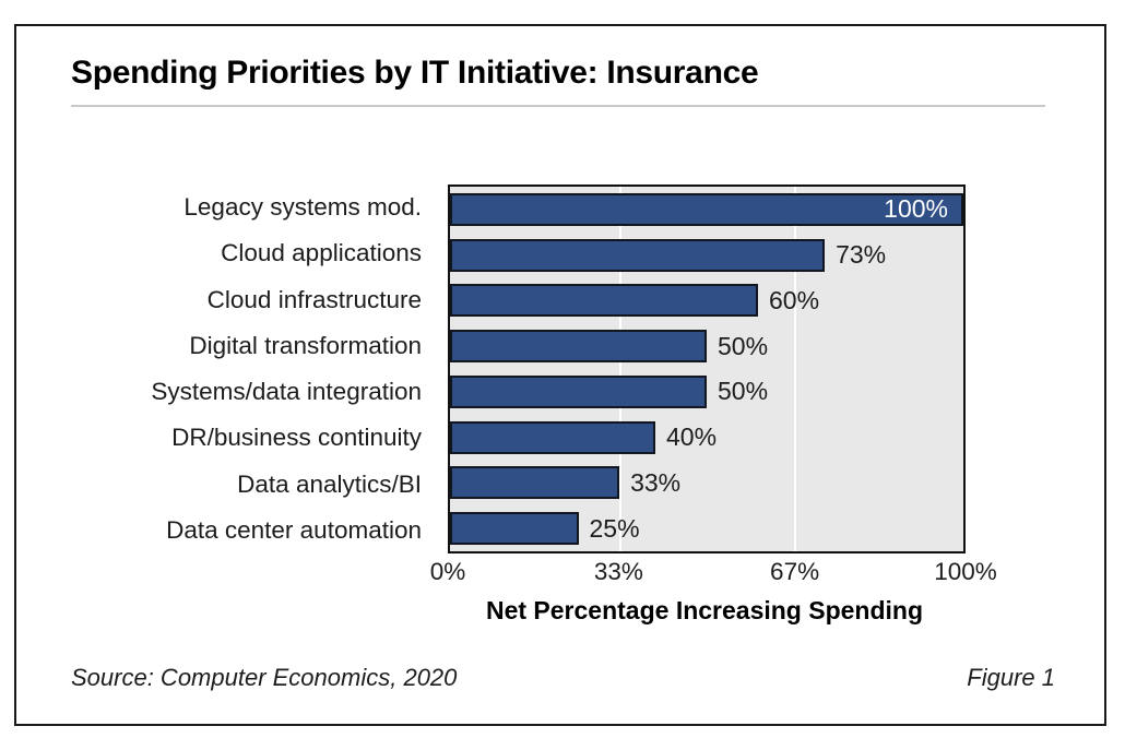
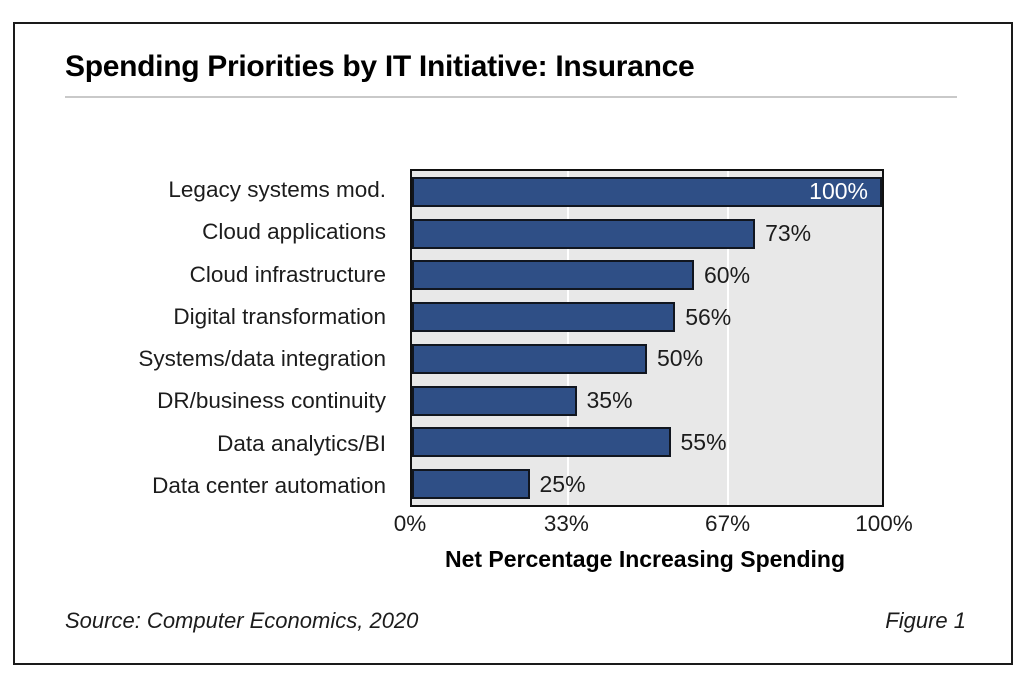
Digital transformation: 50% -> 56%
DR/business continuity: 40% -> 35%
Data analytics/BI: 33% -> 55%
